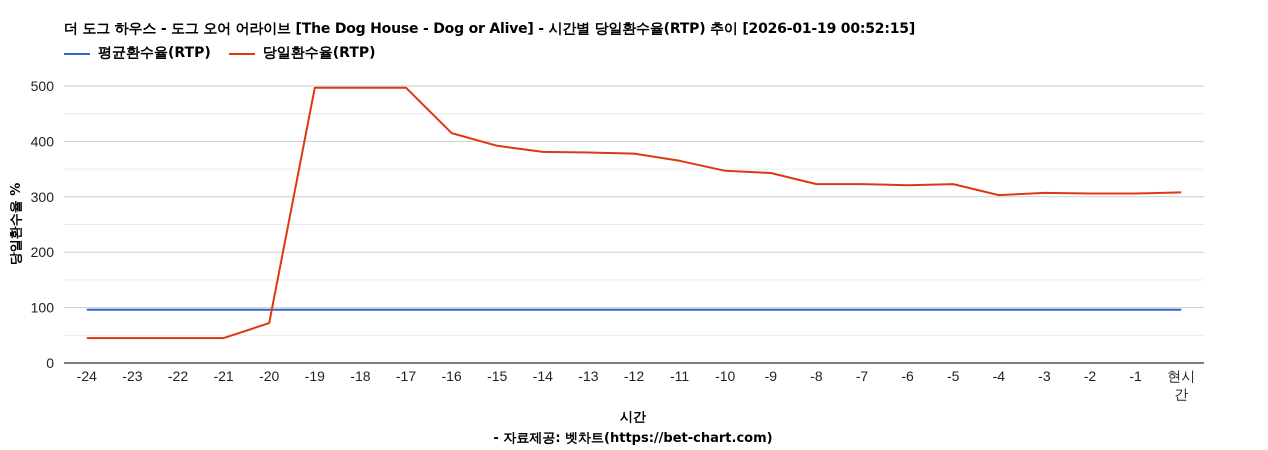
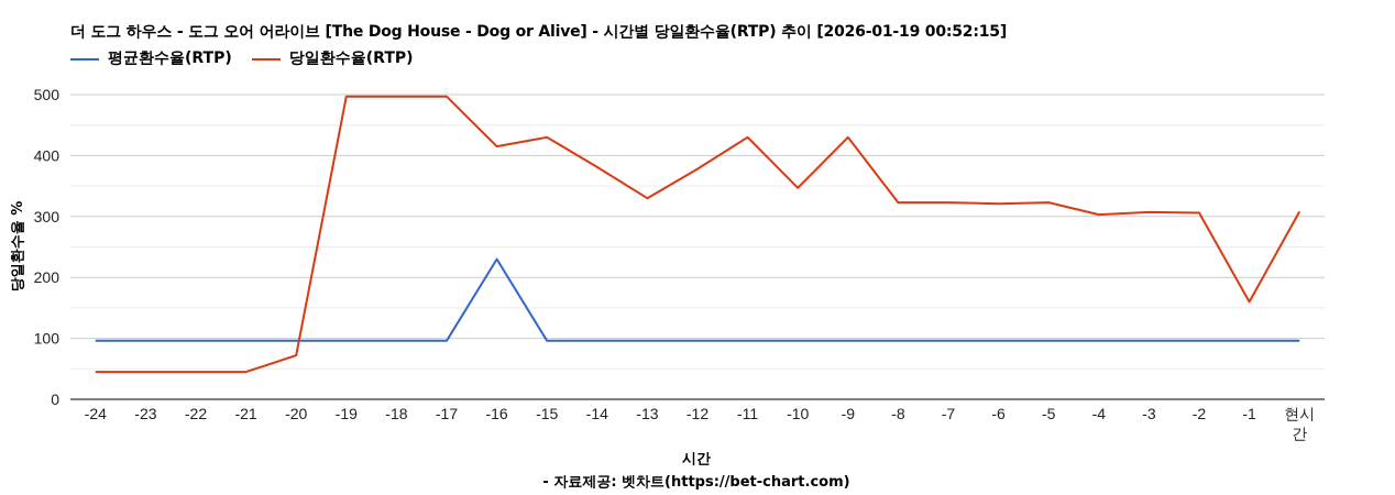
평균환수율(RTP)/-16: 100 -> 230
당일환수율(RTP)/-15: 390 -> 430
당일환수율(RTP)/-13: 380 -> 330
당일환수율(RTP)/-11: 360 -> 430
당일환수율(RTP)/-9: 340 -> 430
당일환수율(RTP)/-1: 310 -> 160
